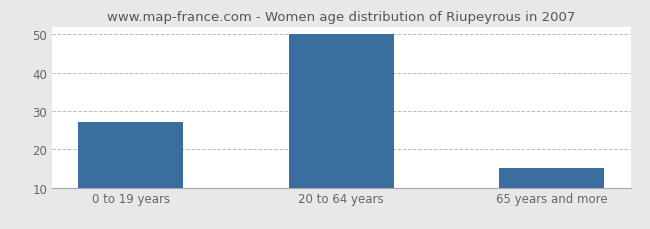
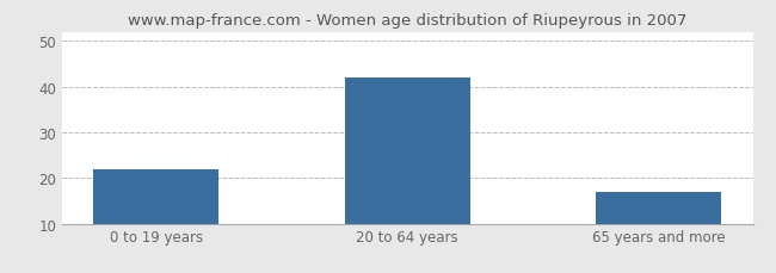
0 to 19 years: 27 -> 22
20 to 64 years: 50 -> 42
65 years and more: 15 -> 17
